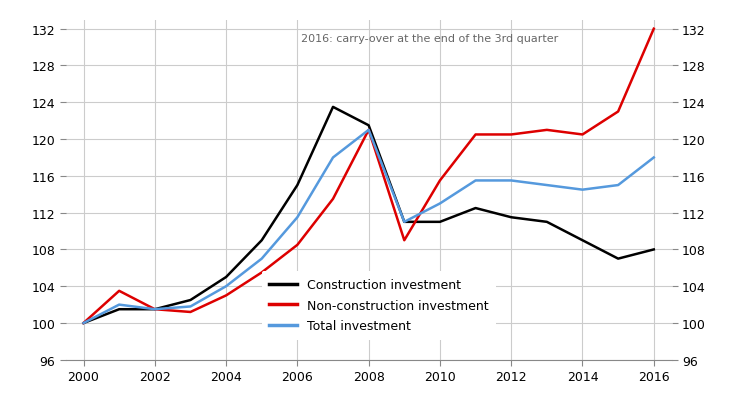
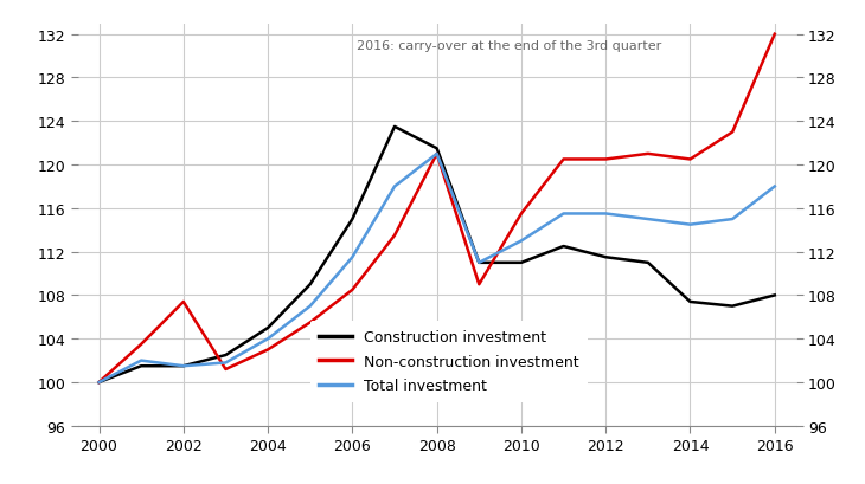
Non-construction investment/2002: 101.5 -> 107.4
Construction investment/2014: 109.0 -> 107.4
